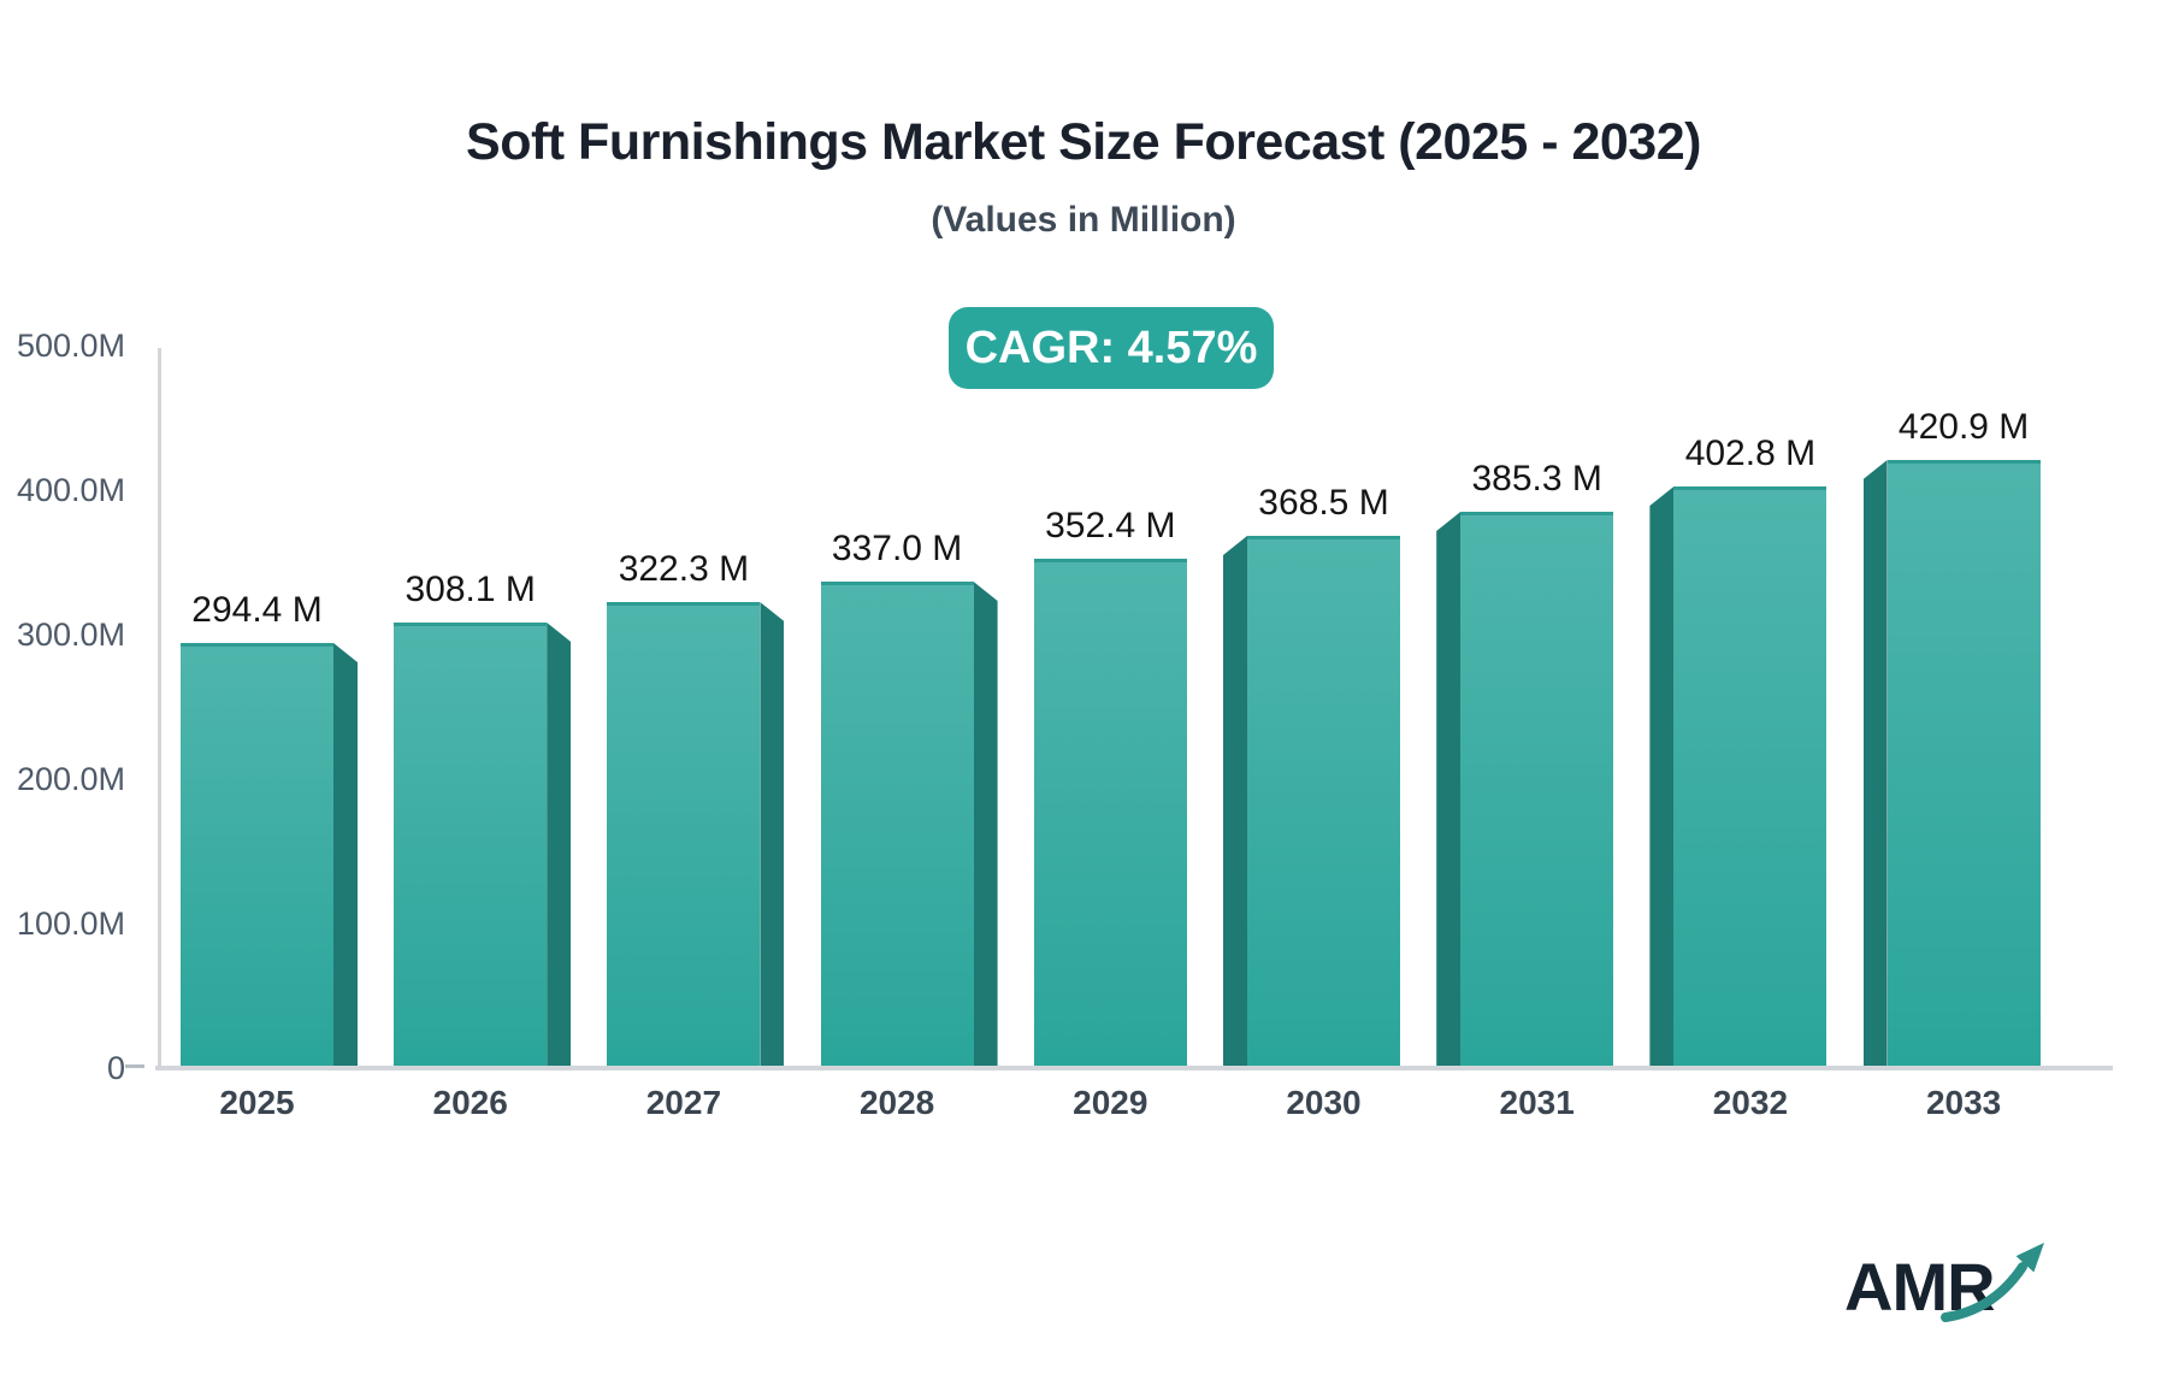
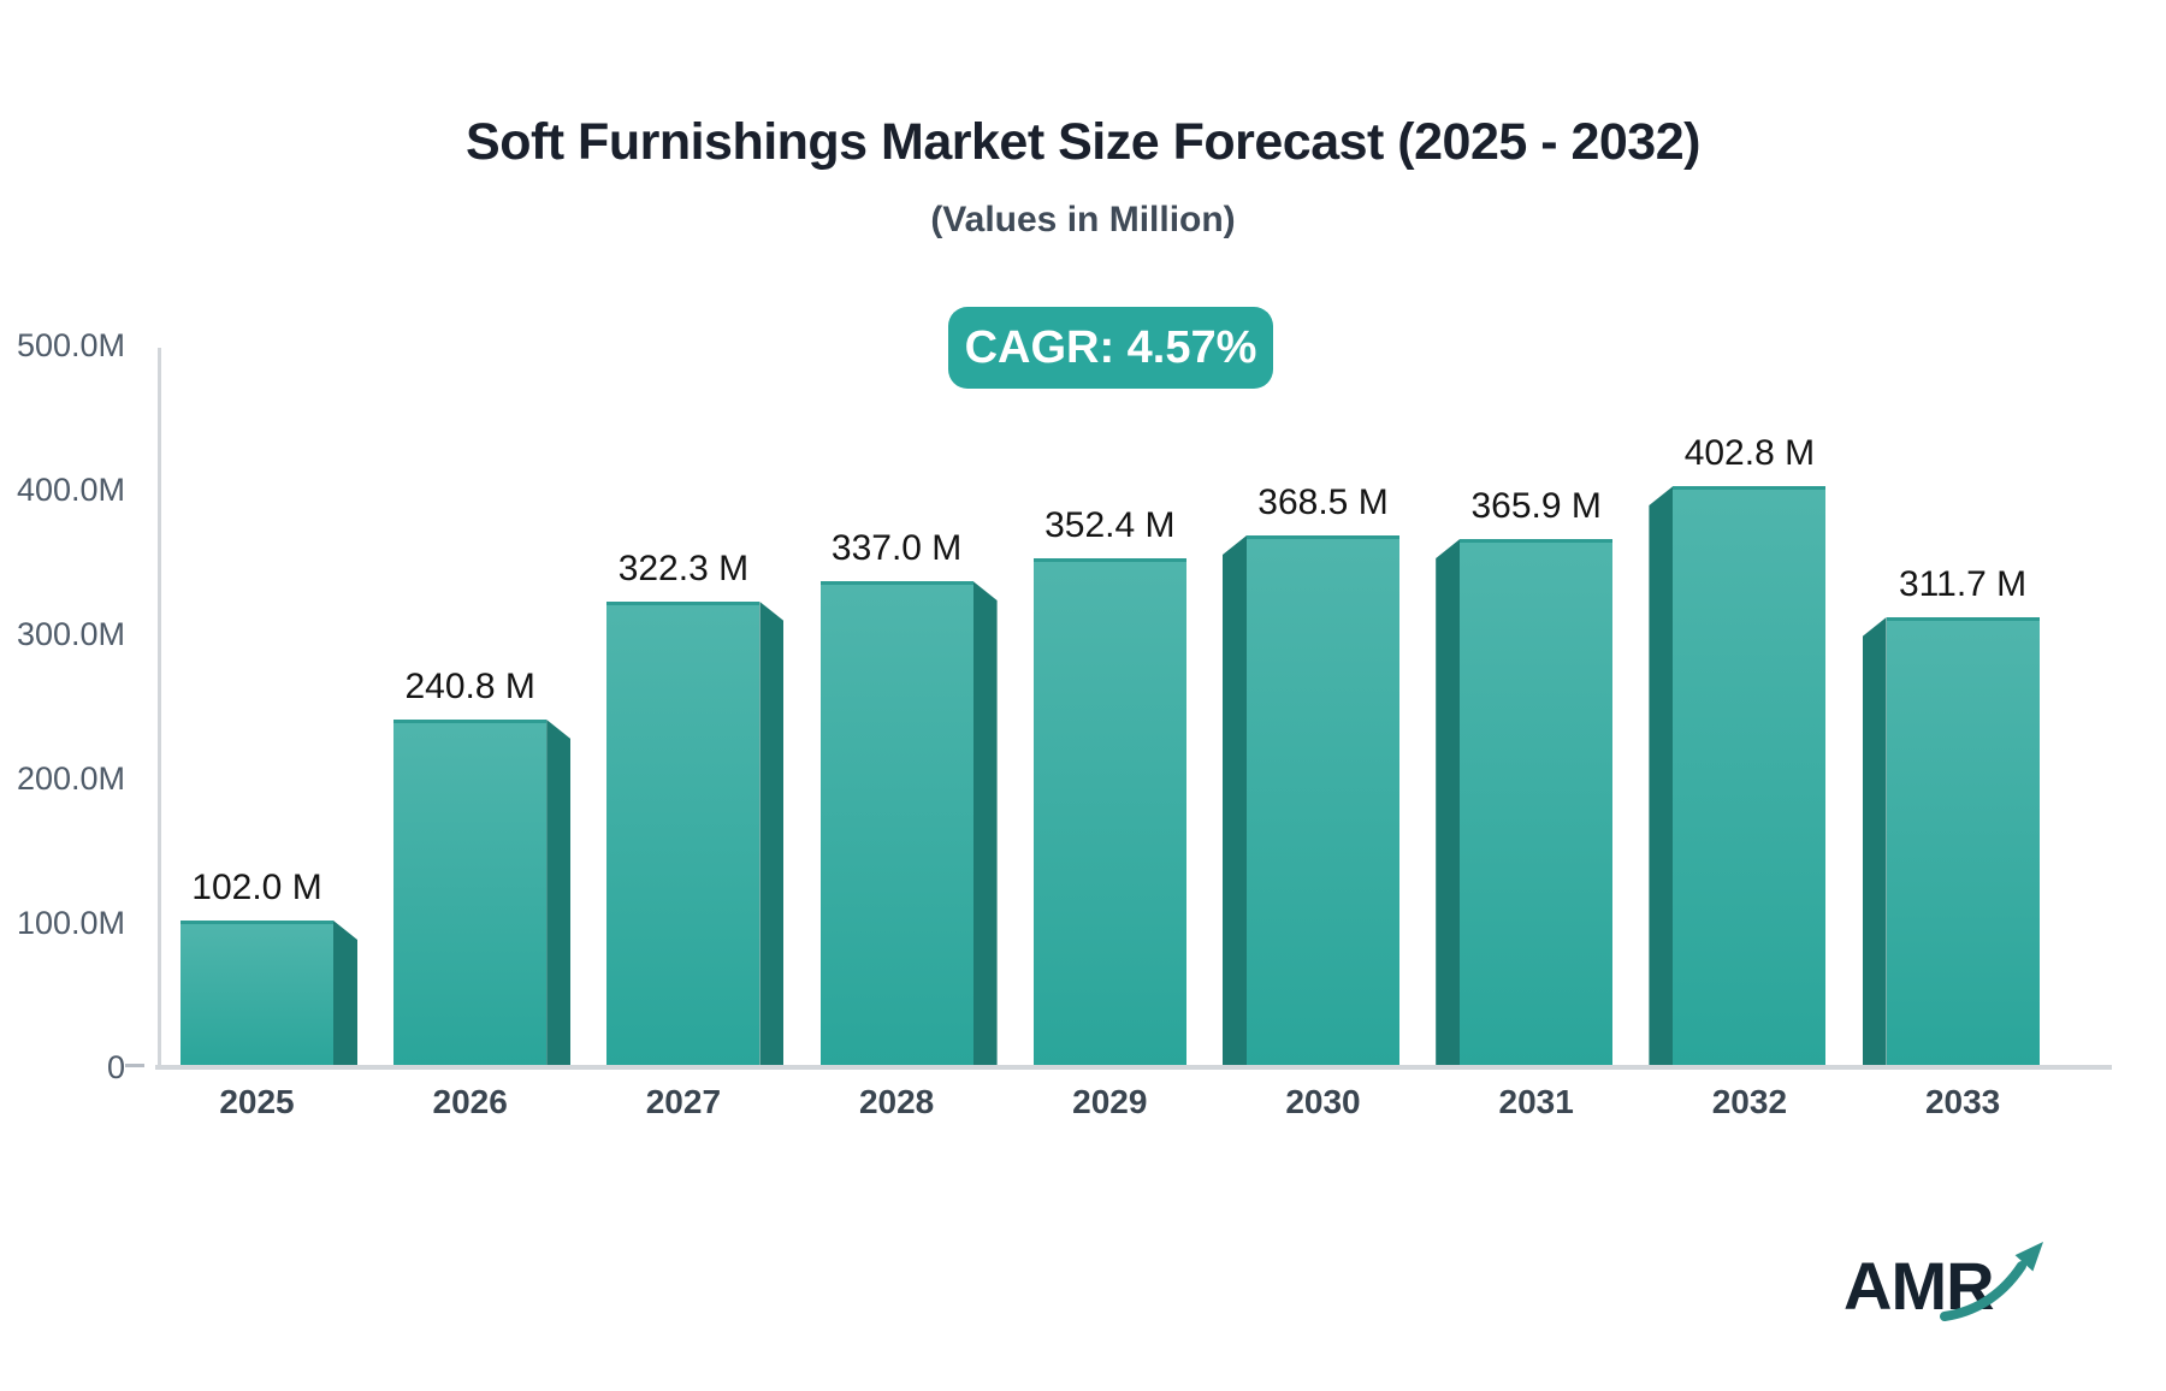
2025: 294.4 -> 102.0
2026: 308.1 -> 240.8
2031: 385.3 -> 365.9
2033: 420.9 -> 311.7
